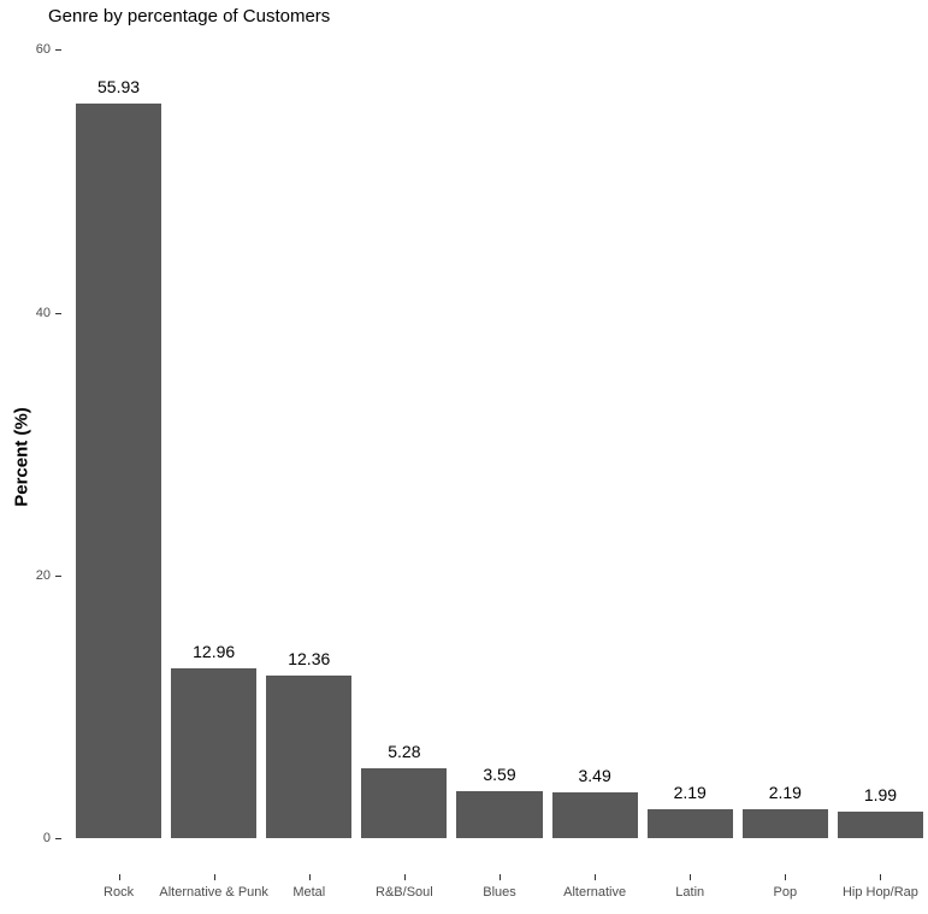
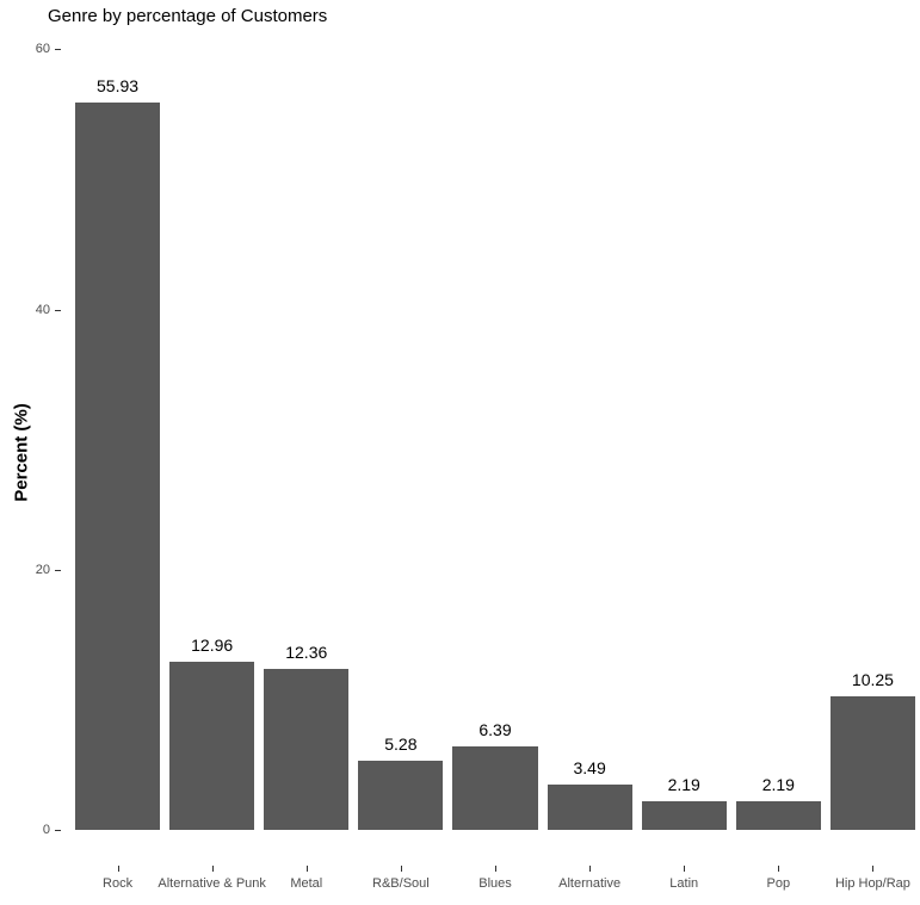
Blues: 3.59 -> 6.39
Hip Hop/Rap: 1.99 -> 10.25
